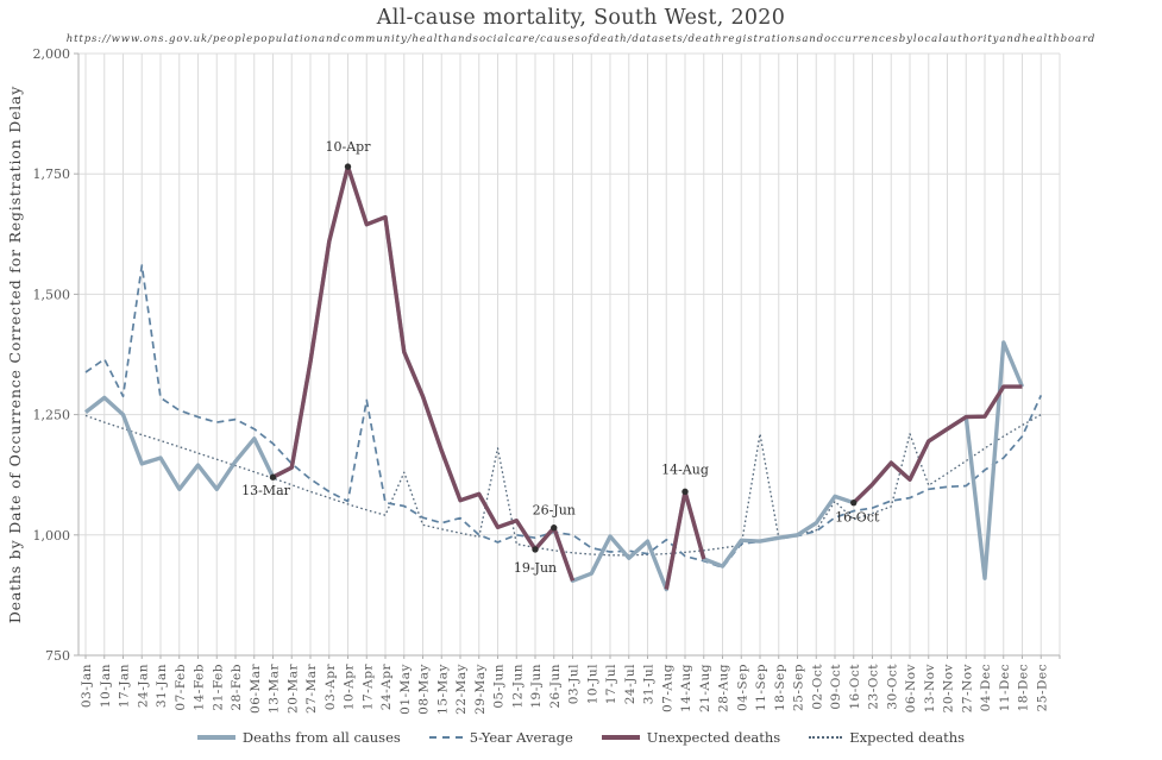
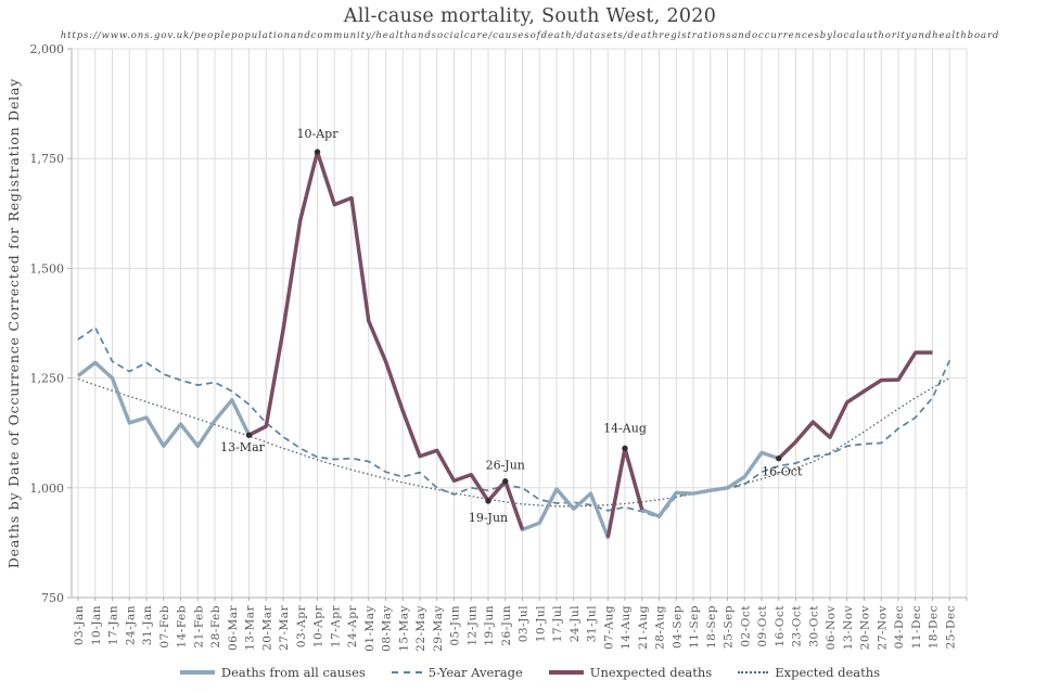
5-Year Average/24-Jan: 1560 -> 1260
5-Year Average/17-Apr: 1280 -> 1060
Expected deaths/01-May: 1130 -> 1030
Expected deaths/05-Jun: 1180 -> 990
5-Year Average/07-Aug: 990 -> 950
Expected deaths/11-Sep: 1210 -> 990
Expected deaths/09-Oct: 1070 -> 1020
Expected deaths/06-Nov: 1210 -> 1080
Deaths from all causes/04-Dec: 910 -> 1250
Deaths from all causes/11-Dec: 1400 -> 1310
